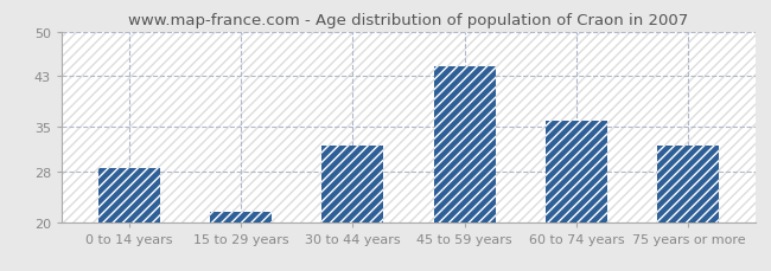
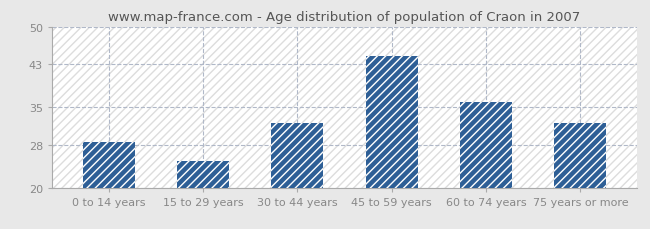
15 to 29 years: 21.6 -> 25.0
